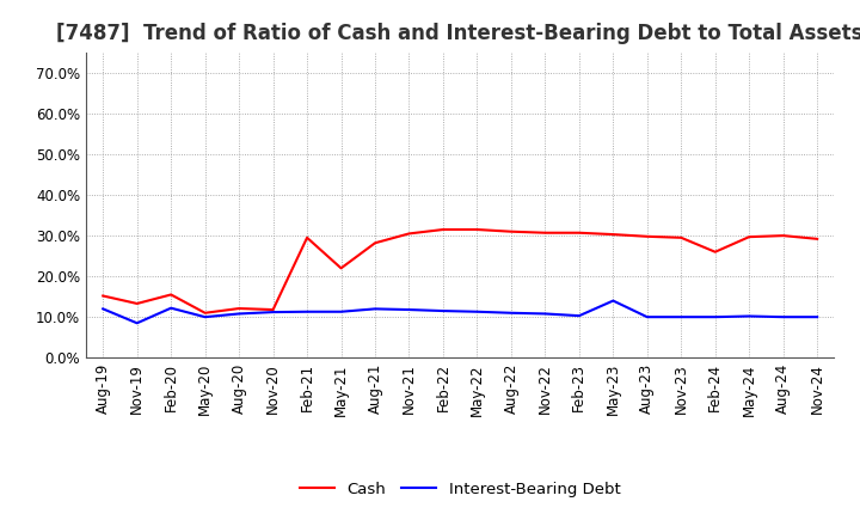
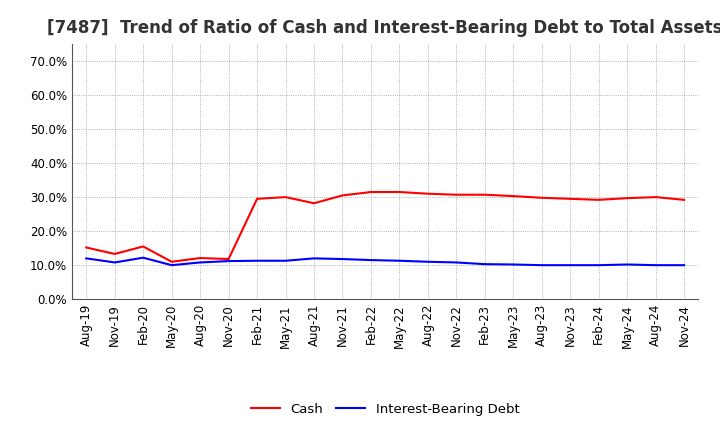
Interest-Bearing Debt/Nov-19: 8.5% -> 10.8%
Cash/May-21: 22.0% -> 30.0%
Interest-Bearing Debt/May-23: 14.0% -> 10.2%
Cash/Feb-24: 26.0% -> 29.2%
